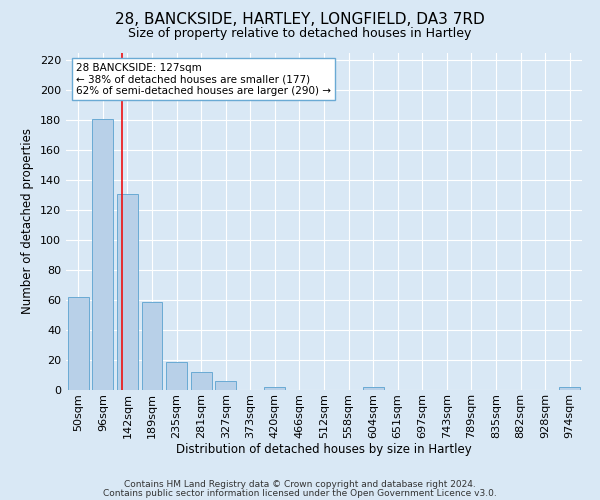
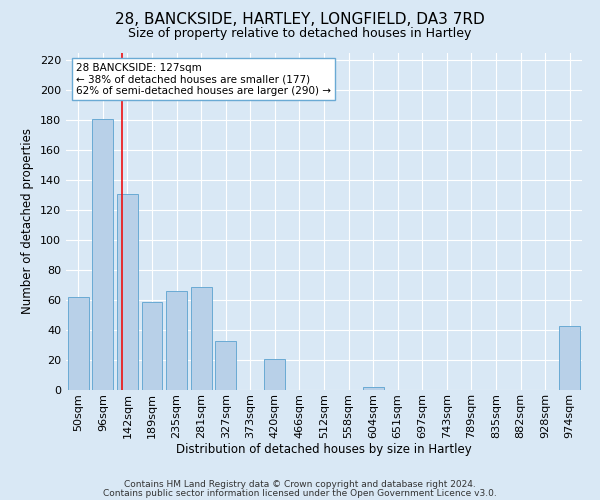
235sqm: 19 -> 66
281sqm: 12 -> 69
327sqm: 6 -> 33
420sqm: 2 -> 21
974sqm: 2 -> 43
